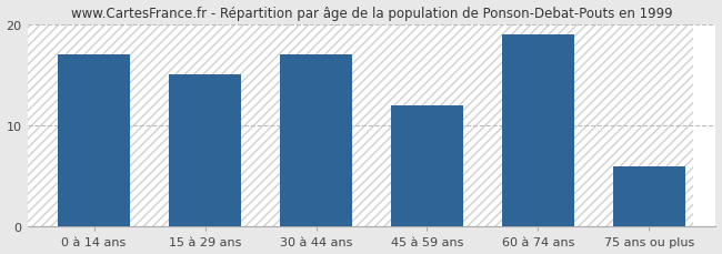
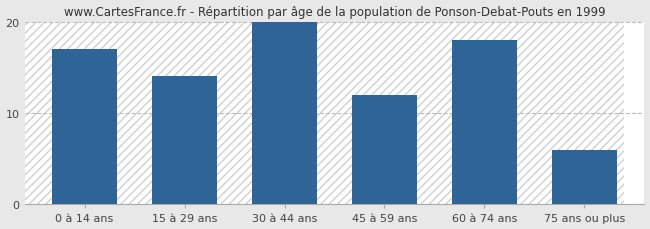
15 à 29 ans: 15 -> 14
30 à 44 ans: 17 -> 20
60 à 74 ans: 19 -> 18
